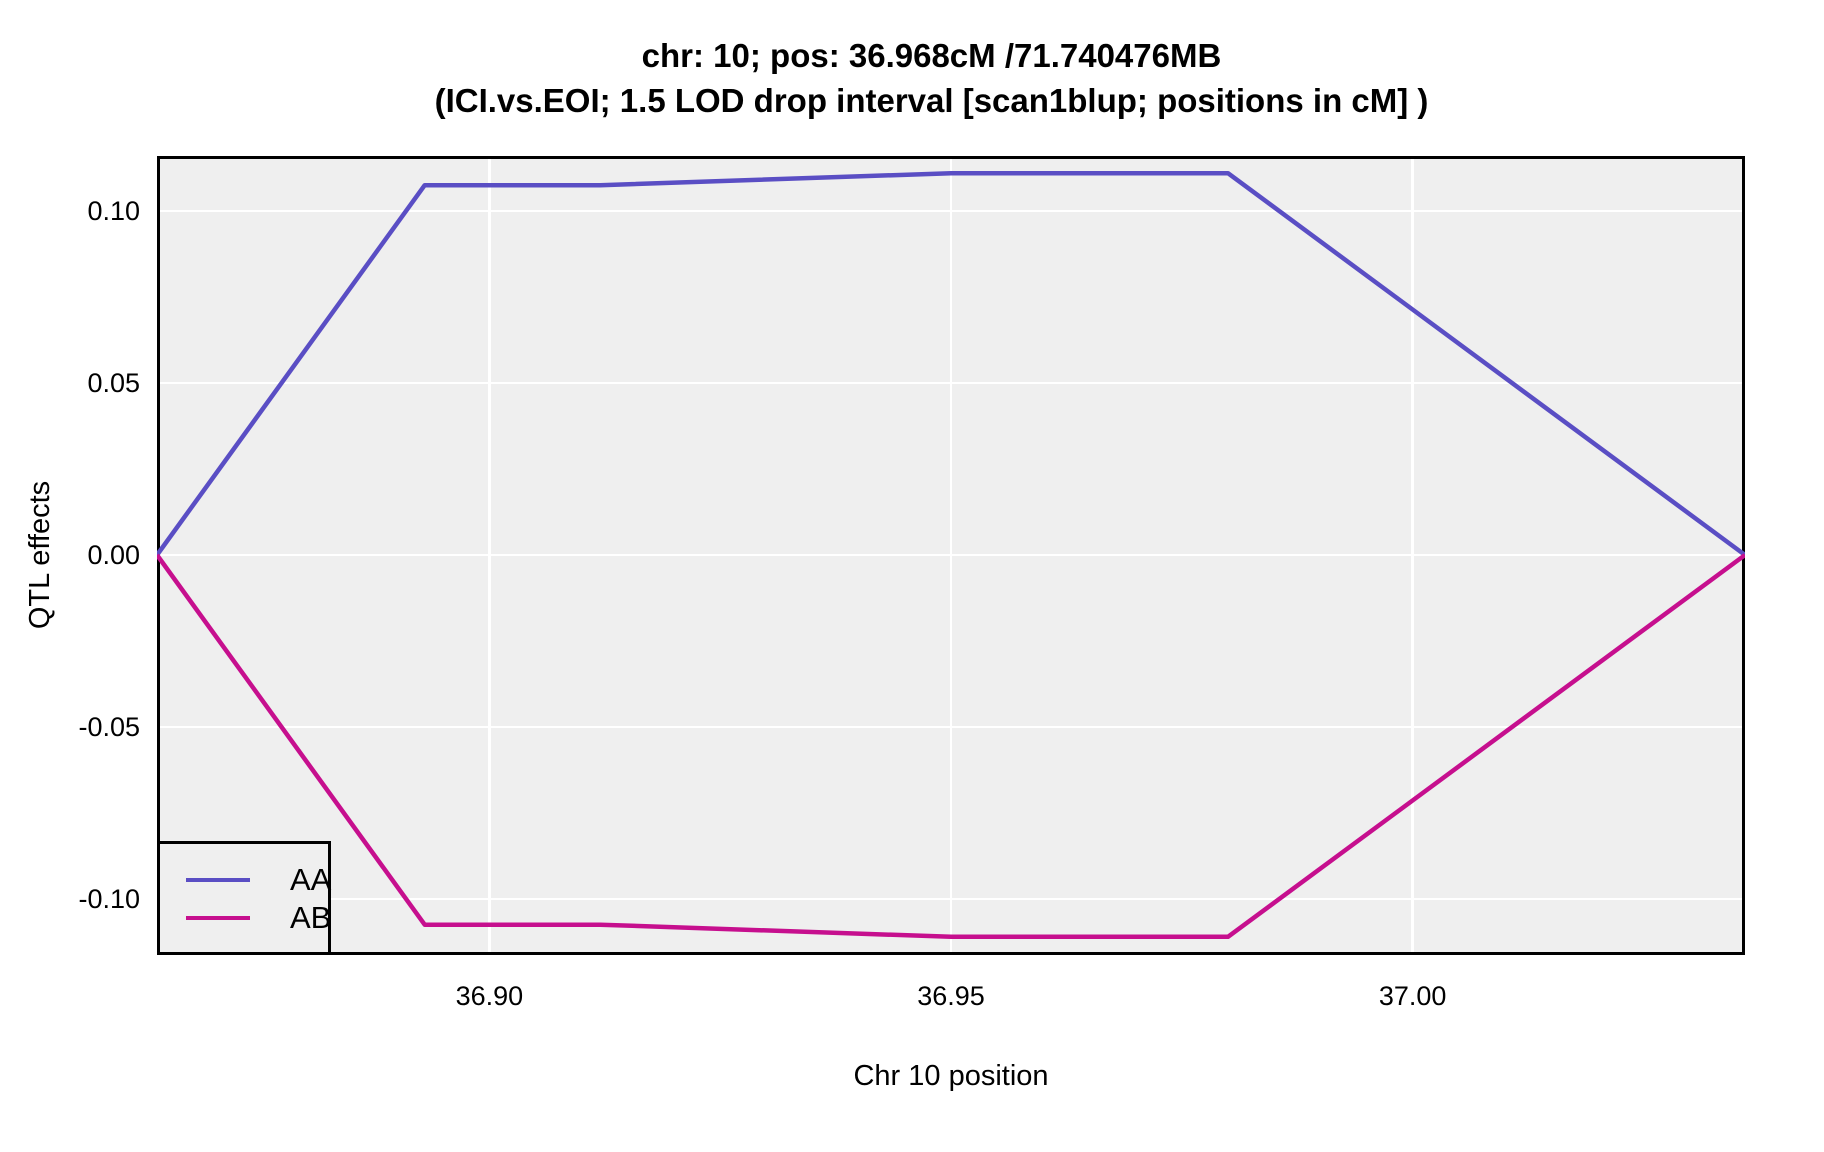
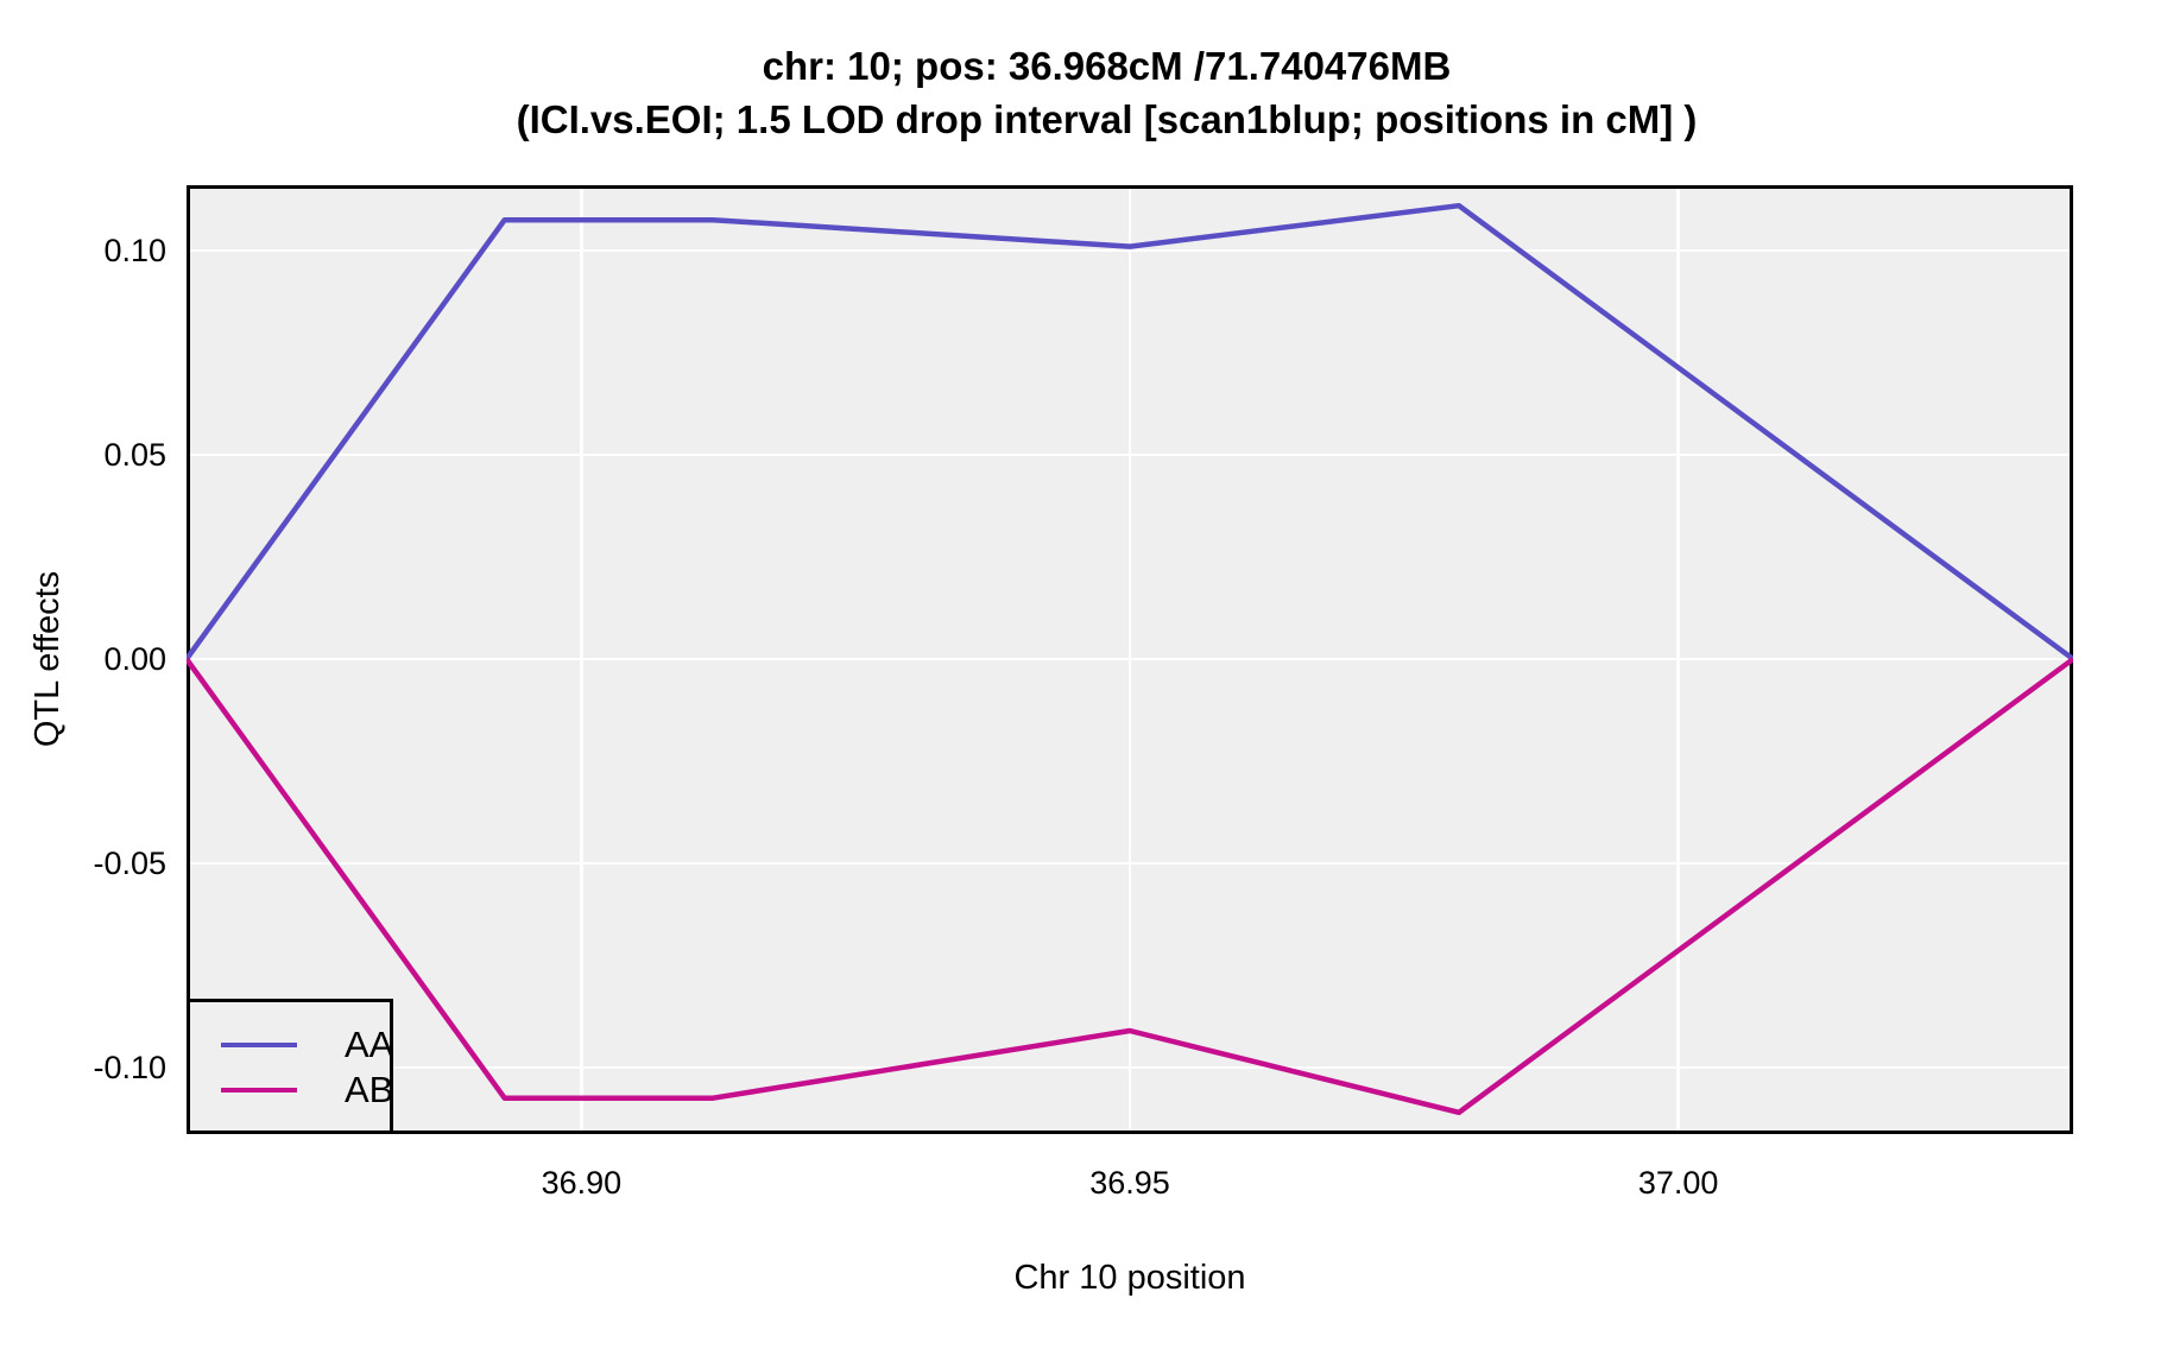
AA/36.95: 0.111 -> 0.101
AB/36.95: -0.111 -> -0.091
